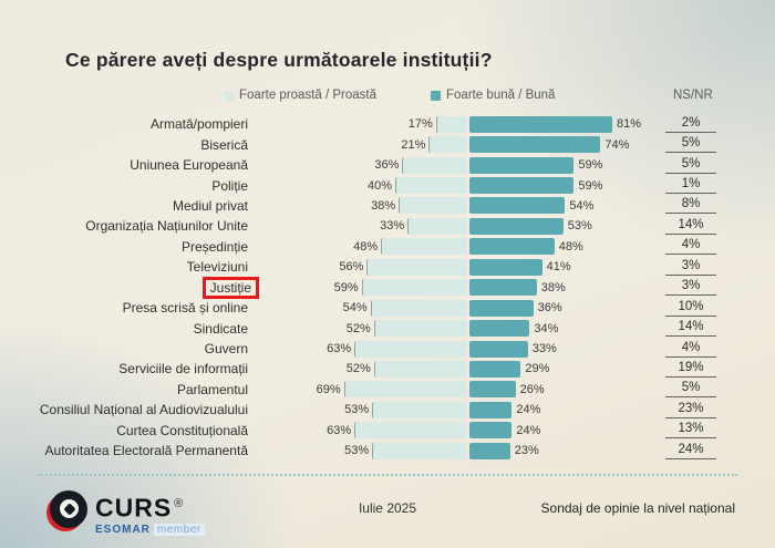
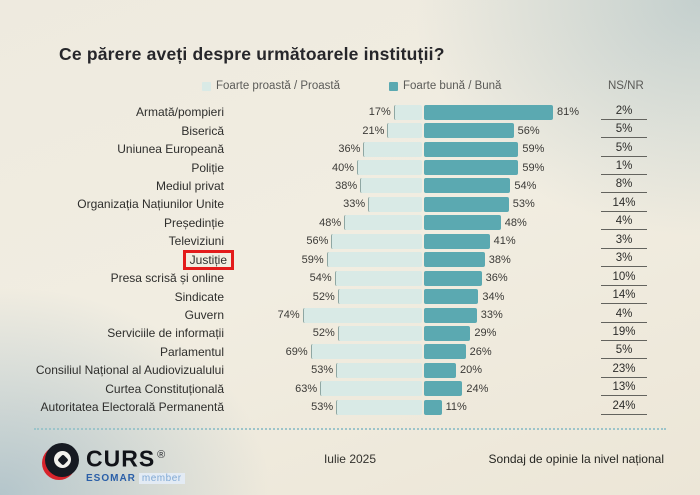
Foarte bună / Bună/Biserică: 74% -> 56%
Foarte proastă / Proastă/Guvern: 63% -> 74%
Foarte bună / Bună/Consiliul Național al Audiovizualului: 24% -> 20%
Foarte bună / Bună/Autoritatea Electorală Permanentă: 23% -> 11%
